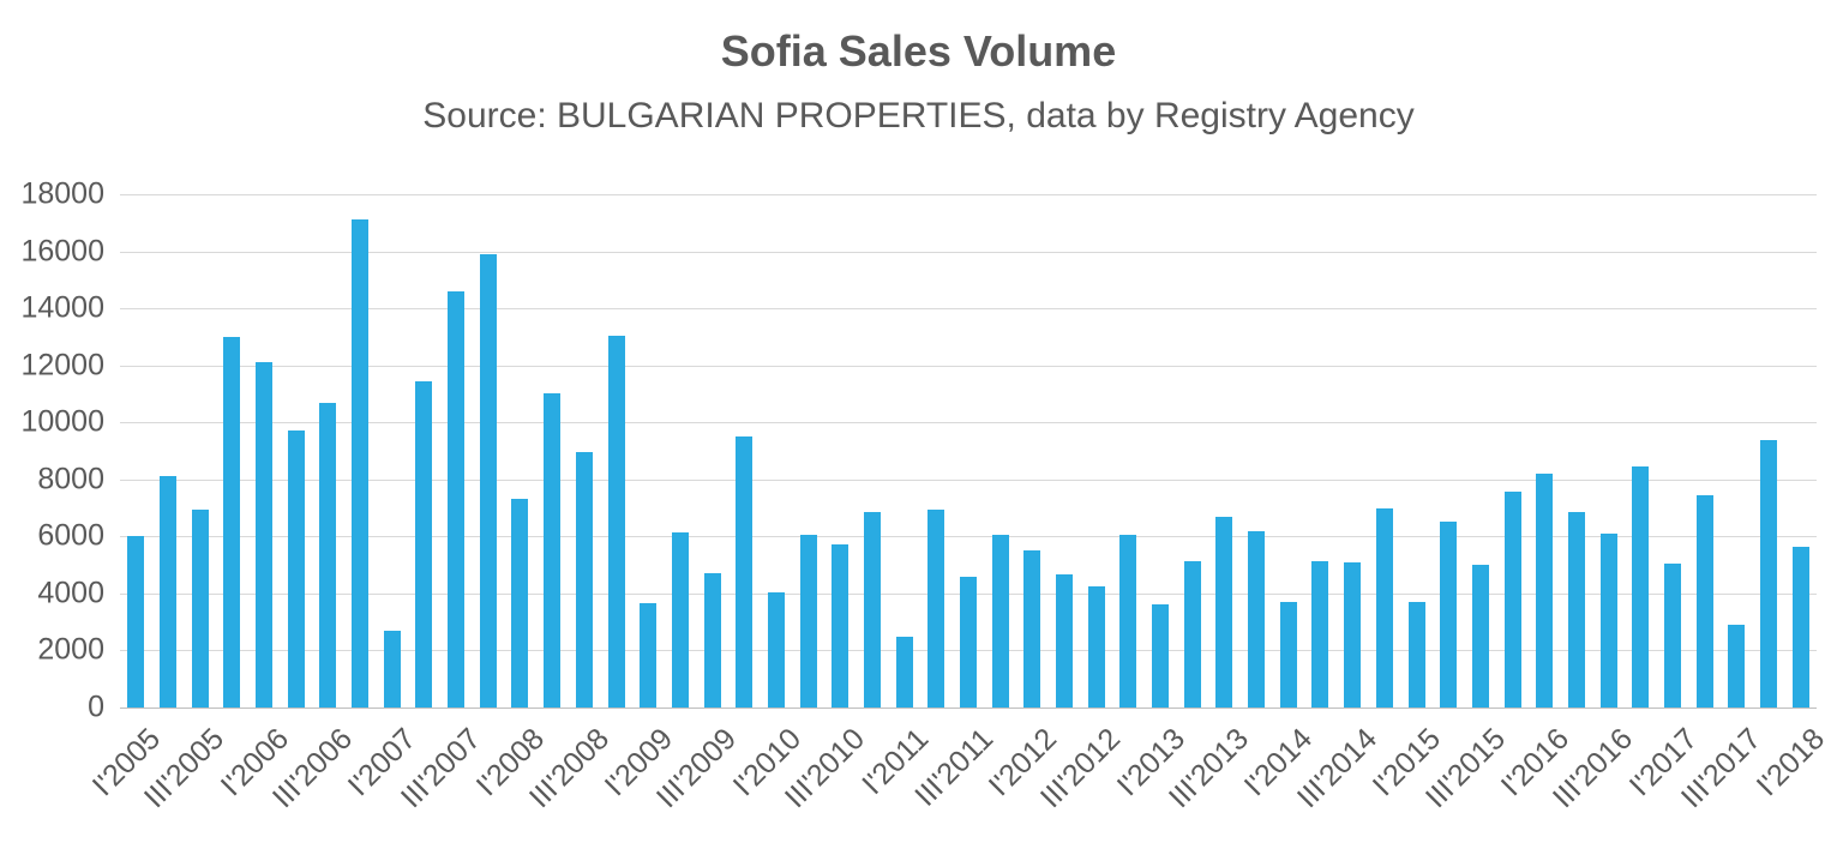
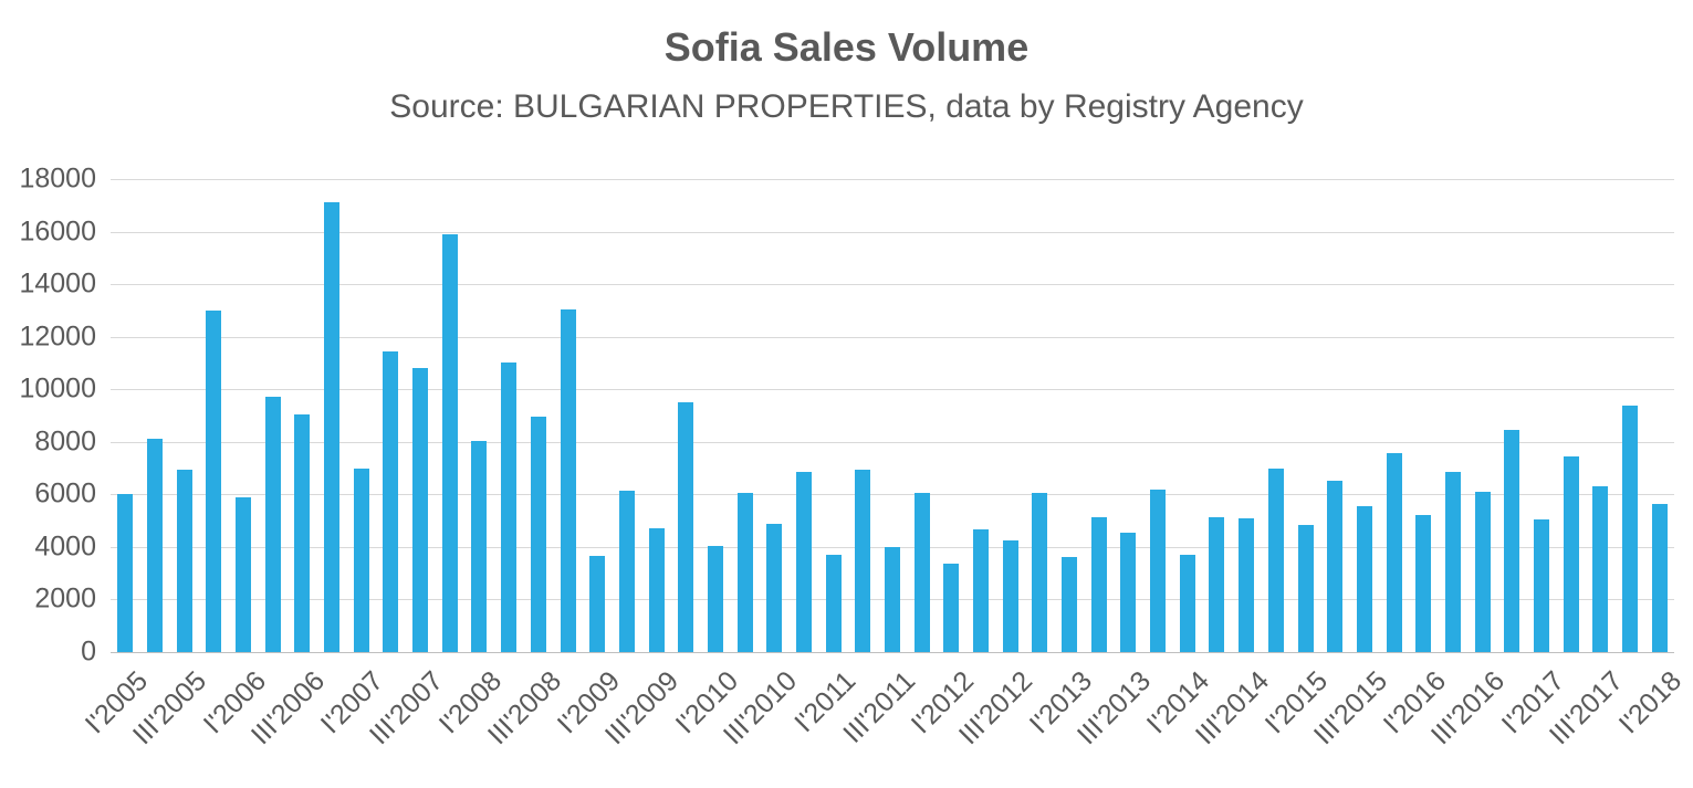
I'2006: 12100 -> 5900
III'2006: 10700 -> 9000
I'2007: 2700 -> 7000
III'2007: 14600 -> 10800
I'2008: 7300 -> 8000
III'2010: 5700 -> 4900
I'2011: 2500 -> 3700
III'2011: 4600 -> 4000
I'2012: 5500 -> 3400
III'2013: 6700 -> 4600
I'2015: 3700 -> 4800
III'2015: 5000 -> 5600
I'2016: 8200 -> 5200
III'2017: 2900 -> 6300
